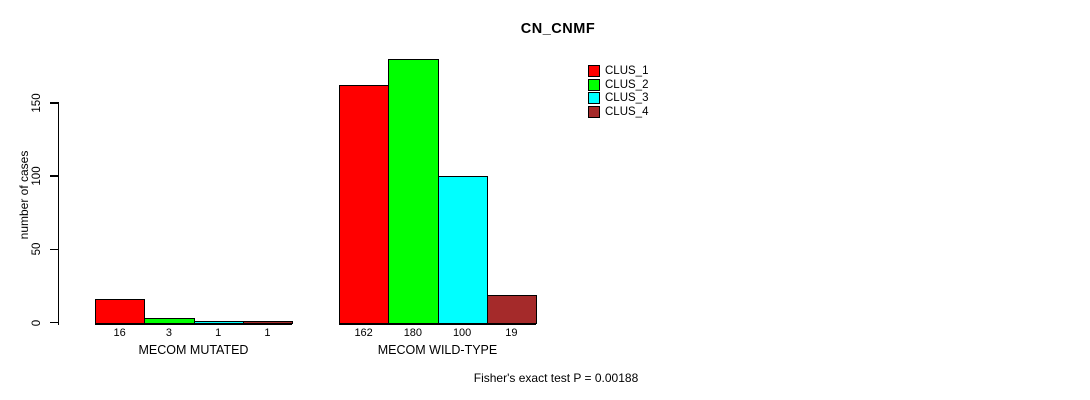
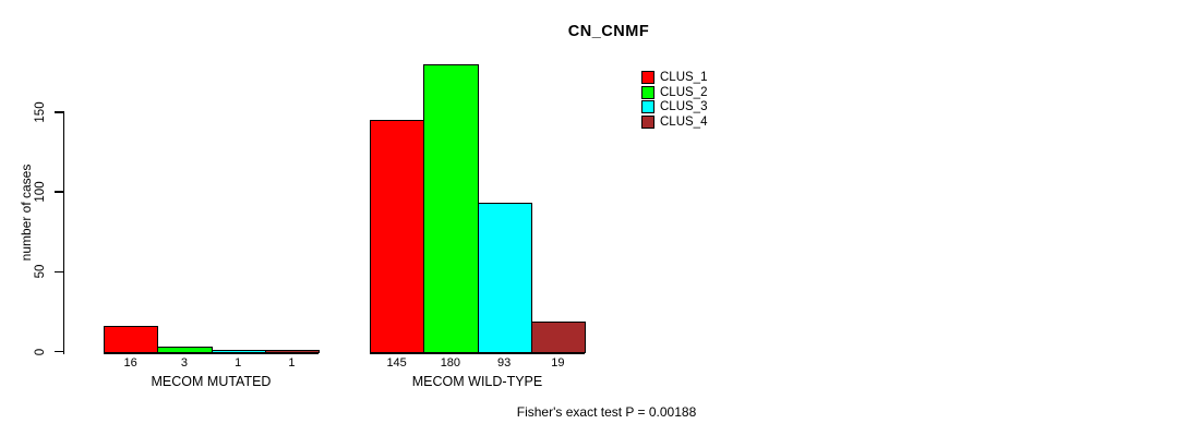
CLUS_1/MECOM WILD-TYPE: 162 -> 145
CLUS_3/MECOM WILD-TYPE: 100 -> 93
